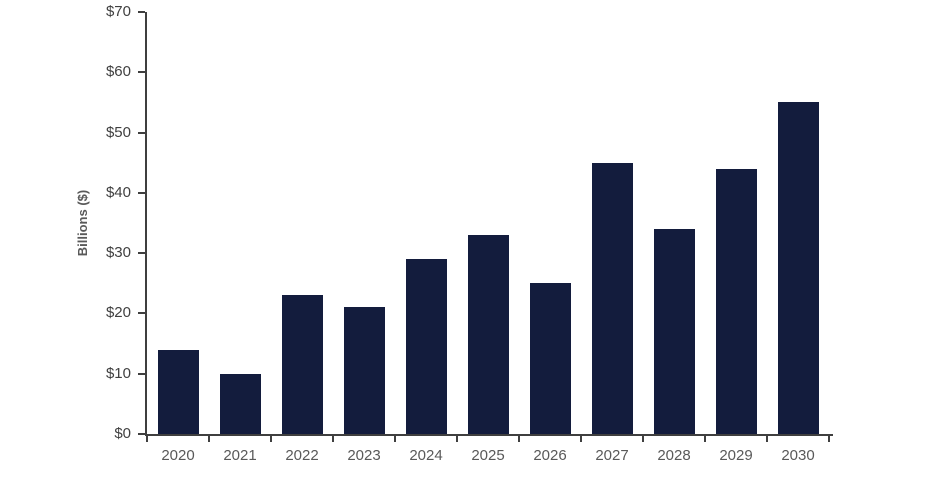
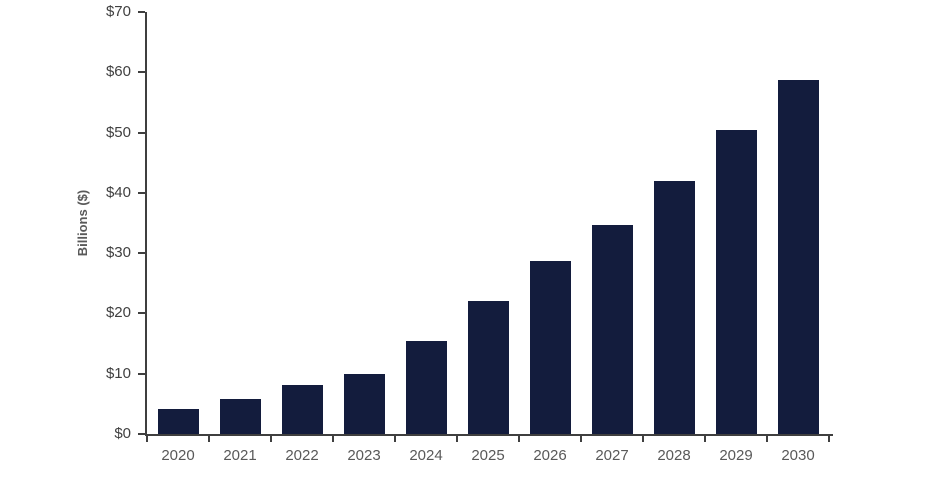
2020: $14 -> $4
2021: $10 -> $6
2022: $23 -> $8
2023: $21 -> $10
2024: $29 -> $15
2025: $33 -> $22
2026: $25 -> $29
2027: $45 -> $35
2028: $34 -> $42
2029: $44 -> $50
2030: $55 -> $59
